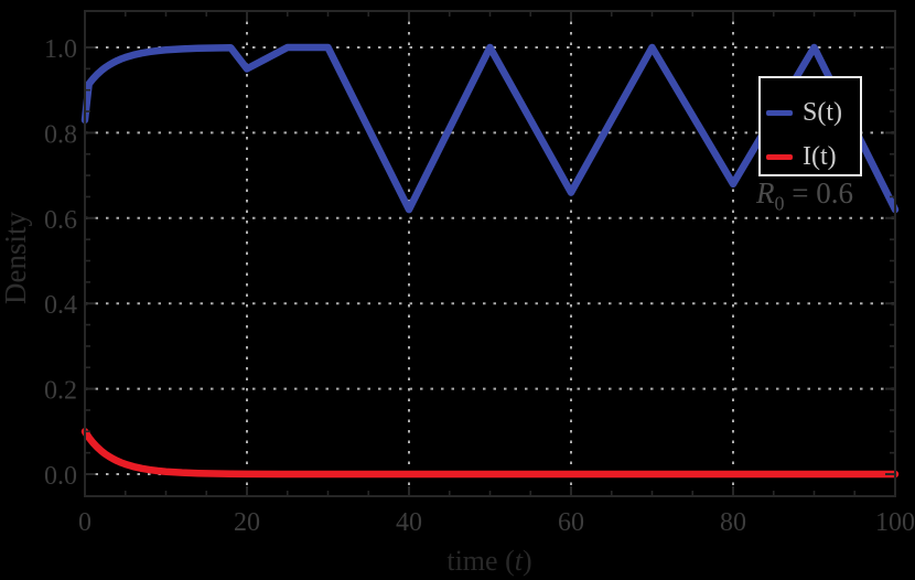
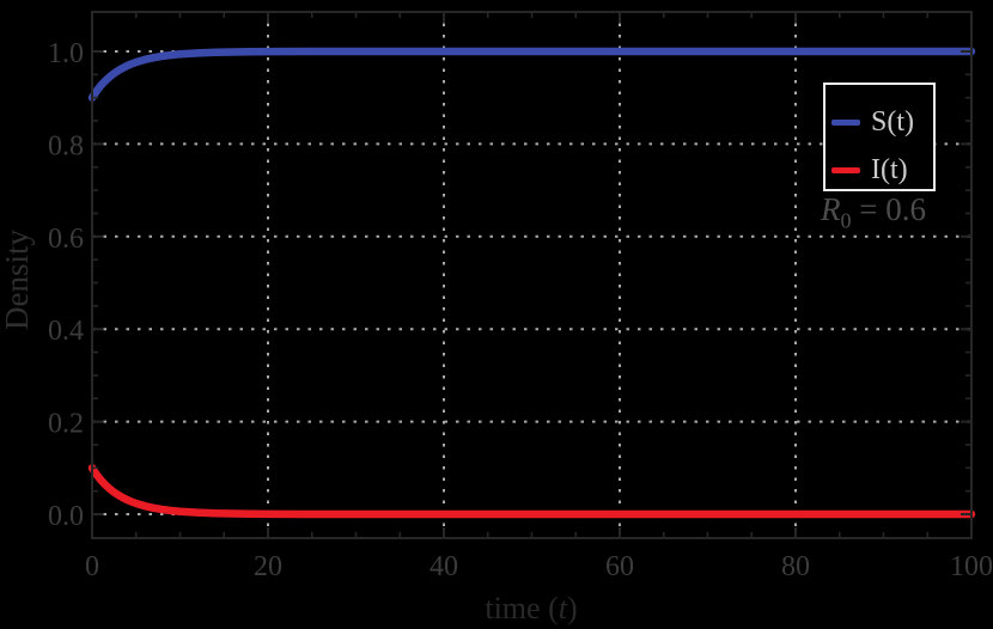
S(t)/0: 0.83 -> 0.90
S(t)/20: 0.95 -> 1.00
S(t)/40: 0.62 -> 1.00
S(t)/60: 0.66 -> 1.00
S(t)/80: 0.68 -> 1.00
S(t)/100: 0.62 -> 1.00
